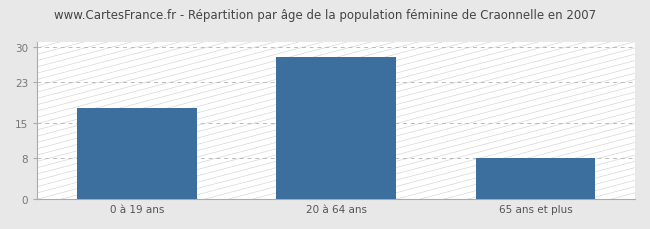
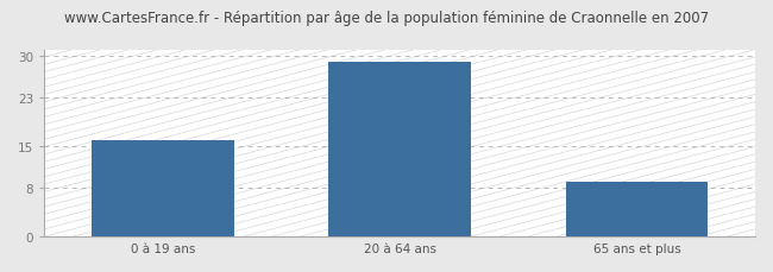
0 à 19 ans: 18 -> 16
20 à 64 ans: 28 -> 29
65 ans et plus: 8 -> 9
